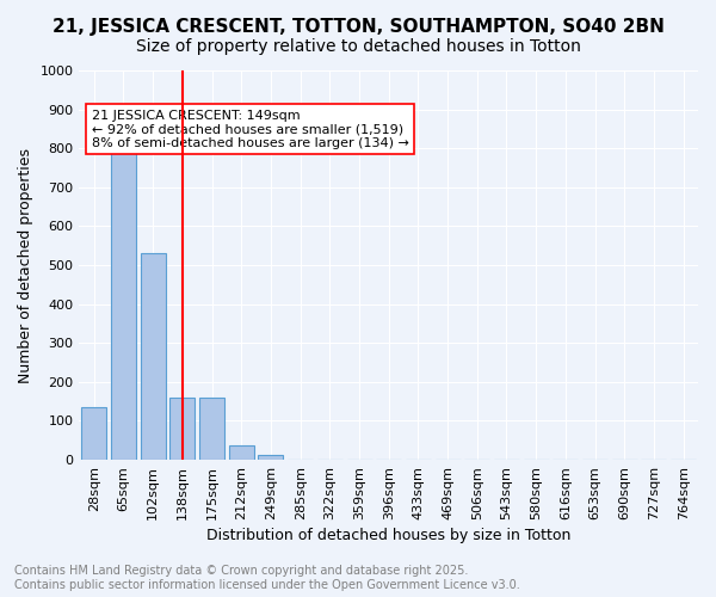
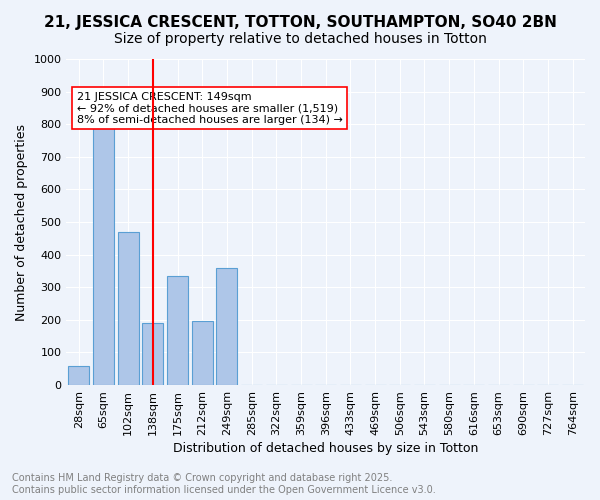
28sqm: 135 -> 60
102sqm: 530 -> 470
138sqm: 160 -> 190
175sqm: 160 -> 335
212sqm: 38 -> 195
249sqm: 12 -> 360
